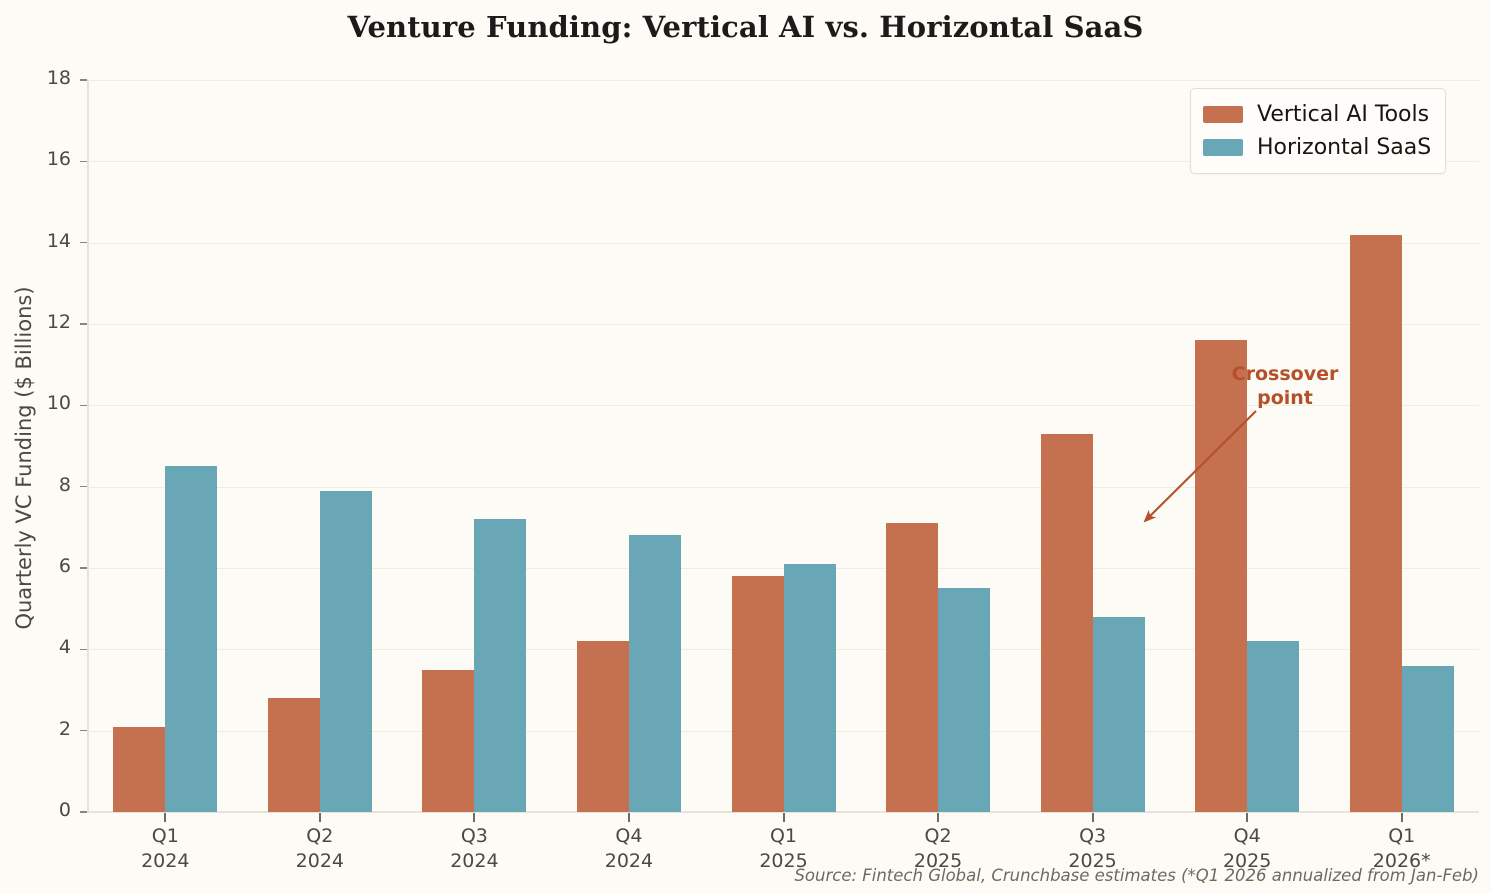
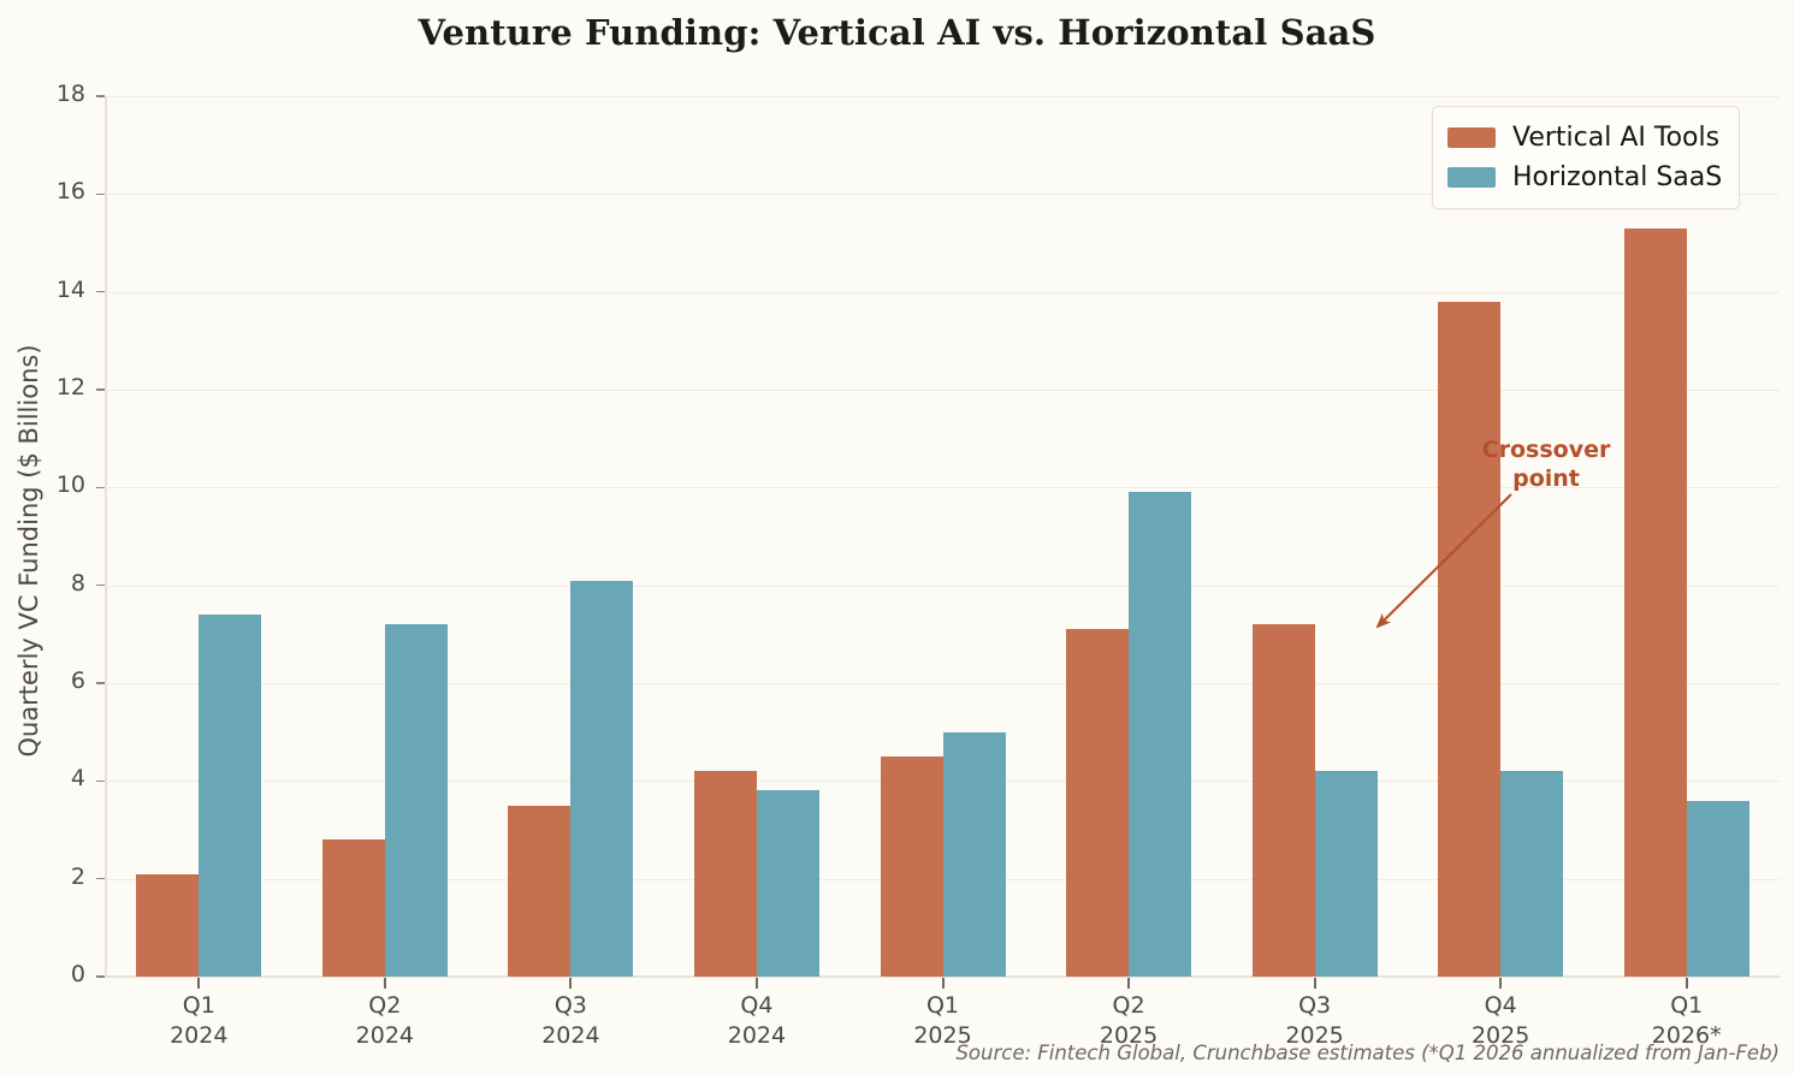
Horizontal SaaS/Q1 2024: 8.5 -> 7.4
Horizontal SaaS/Q2 2024: 7.9 -> 7.2
Horizontal SaaS/Q3 2024: 7.2 -> 8.1
Horizontal SaaS/Q4 2024: 6.8 -> 3.8
Vertical AI Tools/Q1 2025: 5.8 -> 4.5
Horizontal SaaS/Q1 2025: 6.1 -> 5.0
Horizontal SaaS/Q2 2025: 5.5 -> 9.9
Vertical AI Tools/Q3 2025: 9.3 -> 7.2
Horizontal SaaS/Q3 2025: 4.8 -> 4.2
Vertical AI Tools/Q4 2025: 11.6 -> 13.8
Vertical AI Tools/Q1 2026*: 14.2 -> 15.3
